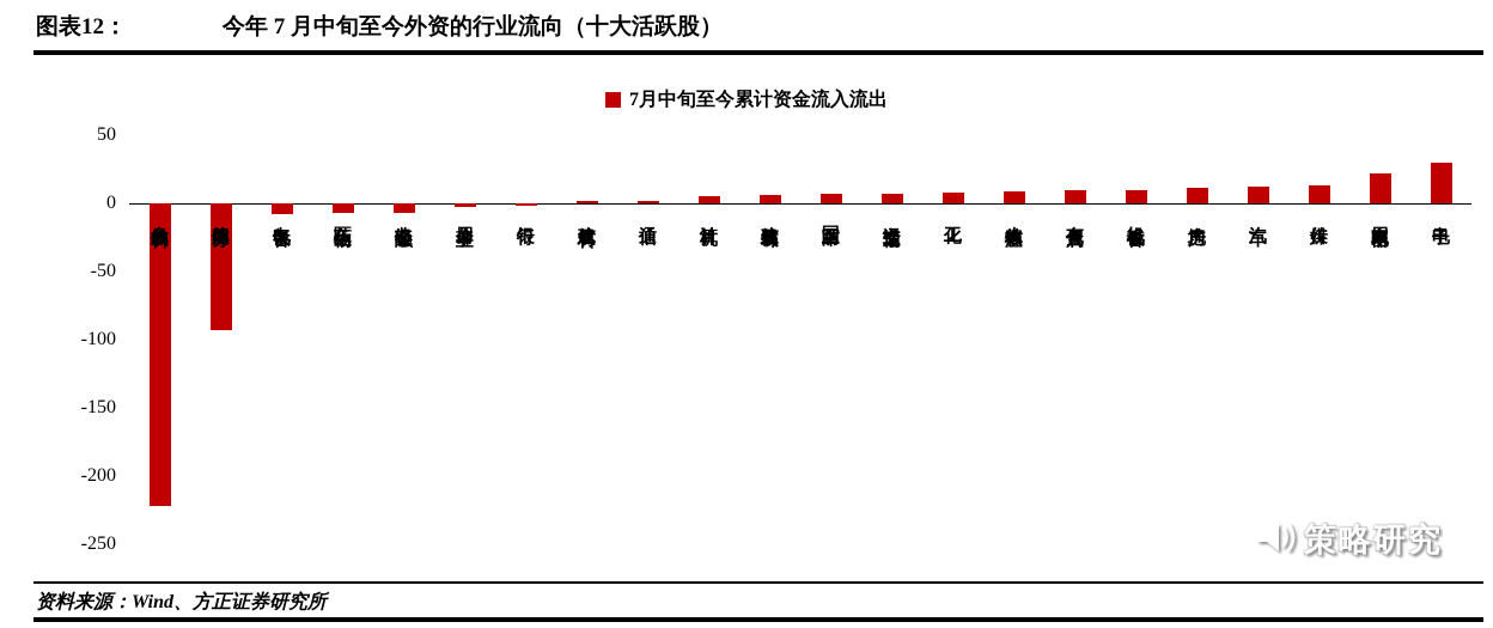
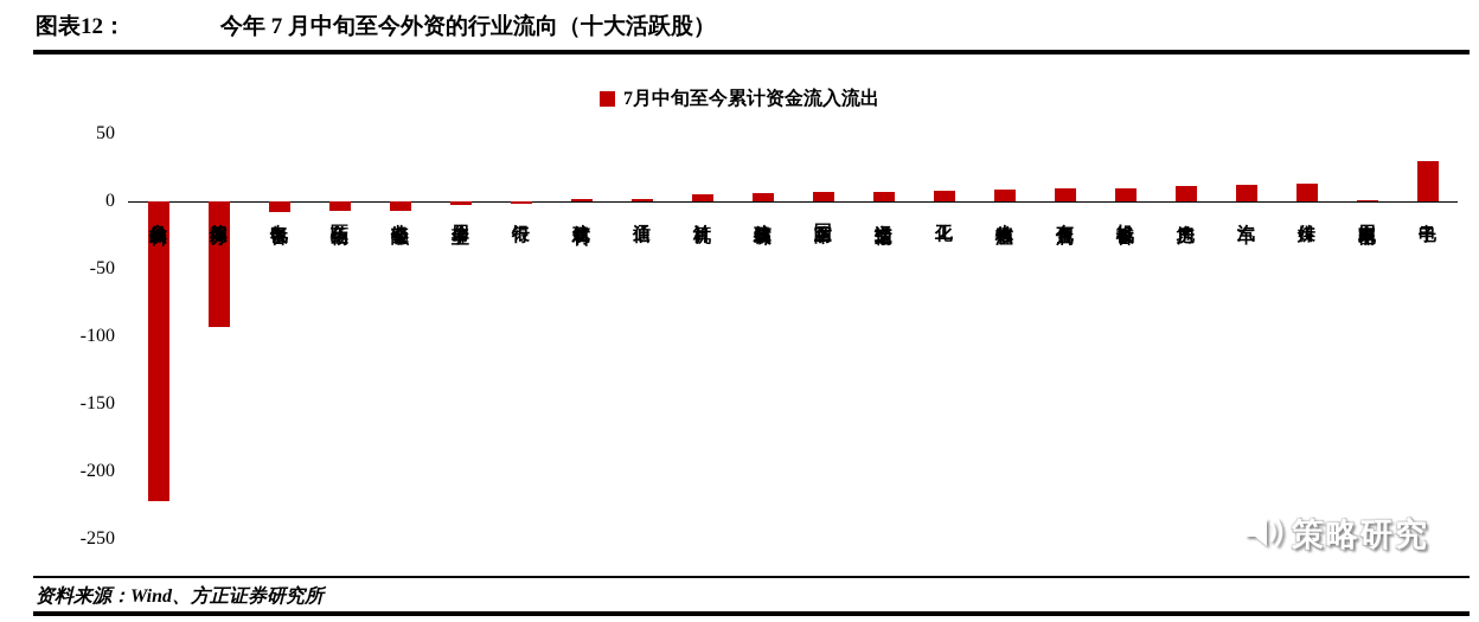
家用电器: 22 -> 1
